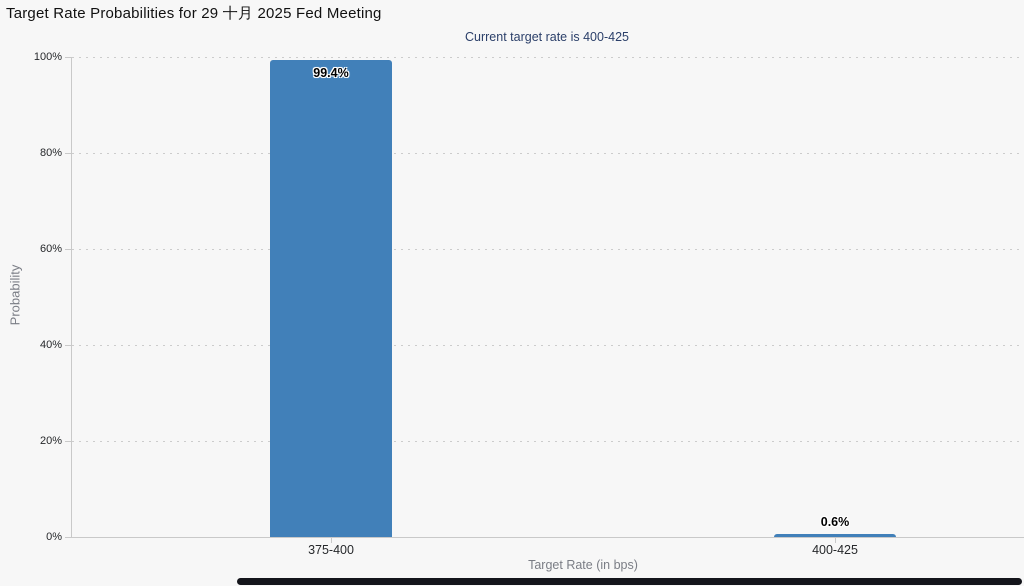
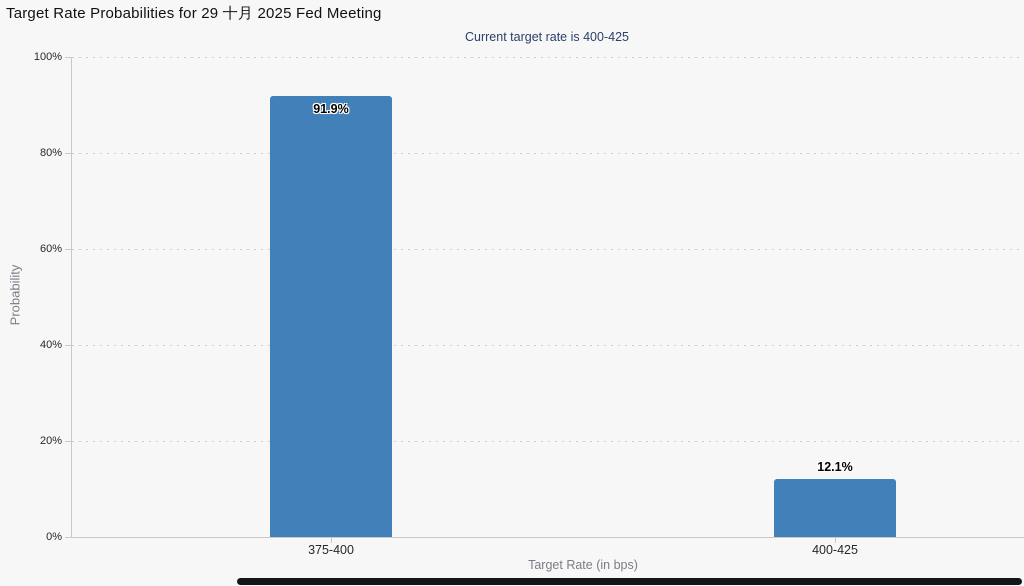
375-400: 99.4% -> 91.9%
400-425: 0.6% -> 12.1%
